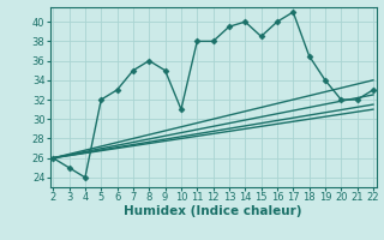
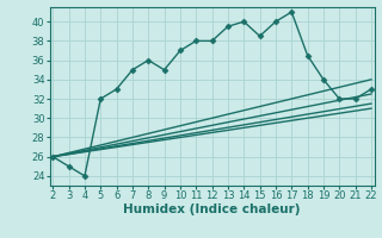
10: 31.0 -> 37.0
